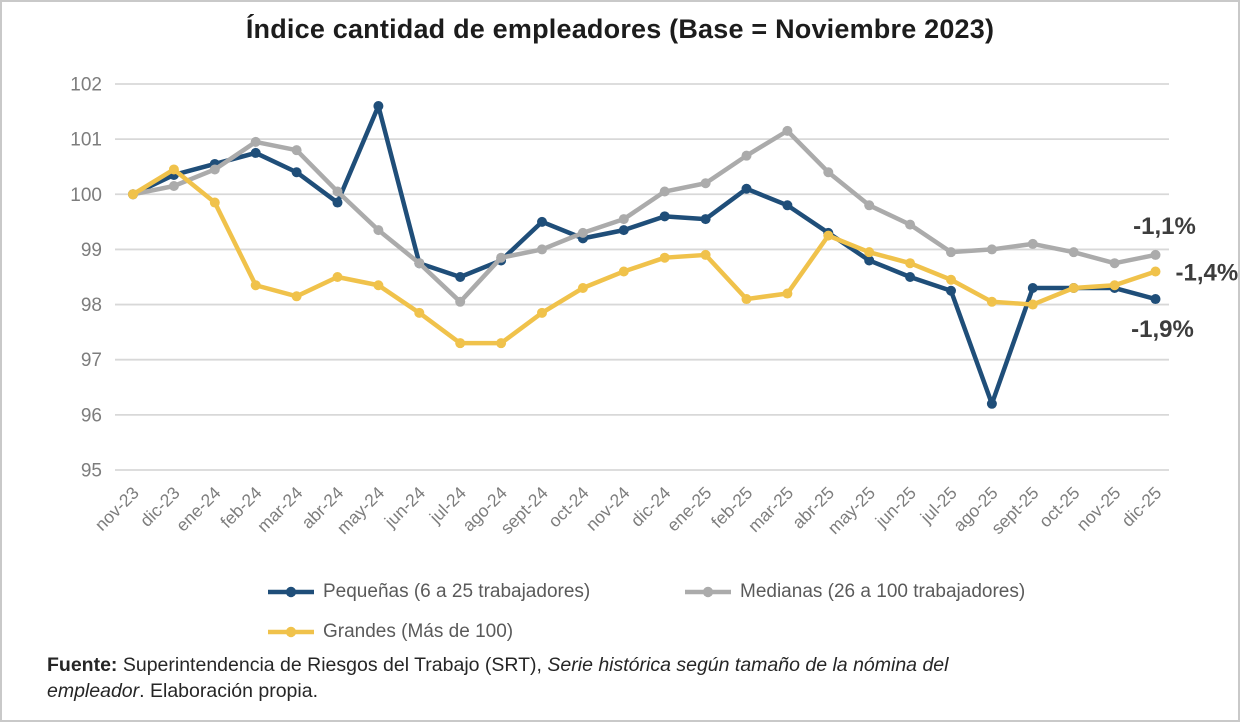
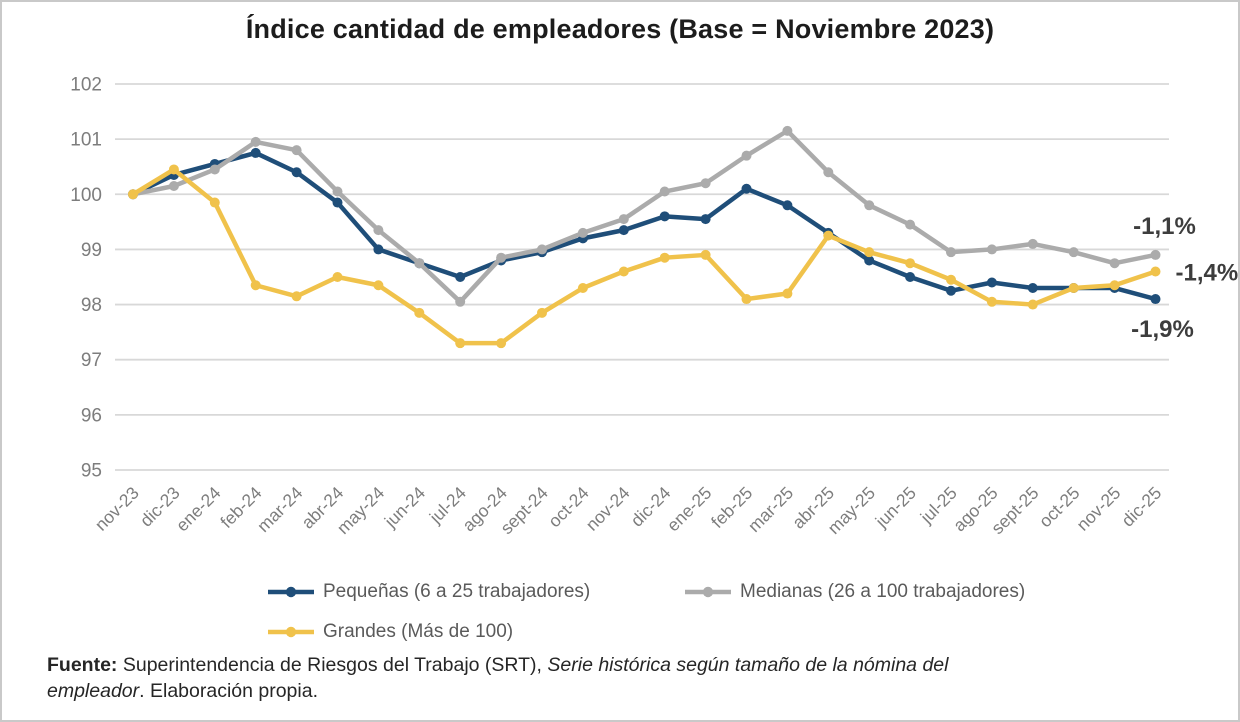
Pequeñas (6 a 25 trabajadores)/may-24: 101.6 -> 99.0
Pequeñas (6 a 25 trabajadores)/sept-24: 99.5 -> 99.0
Pequeñas (6 a 25 trabajadores)/ago-25: 96.2 -> 98.4
